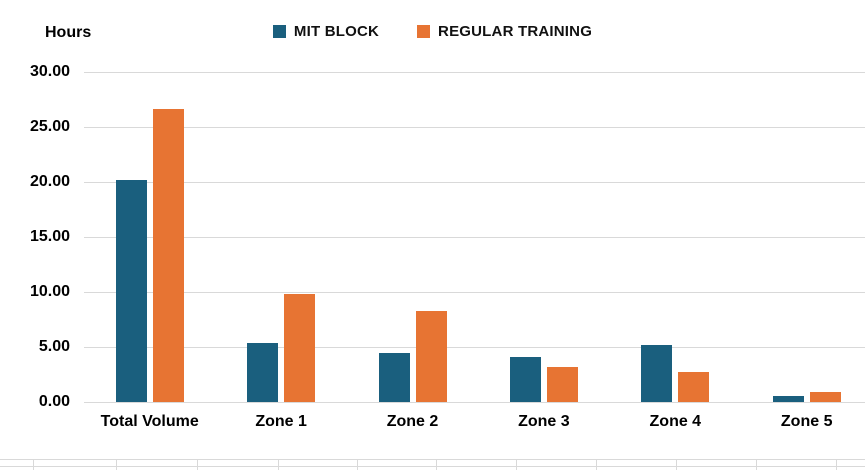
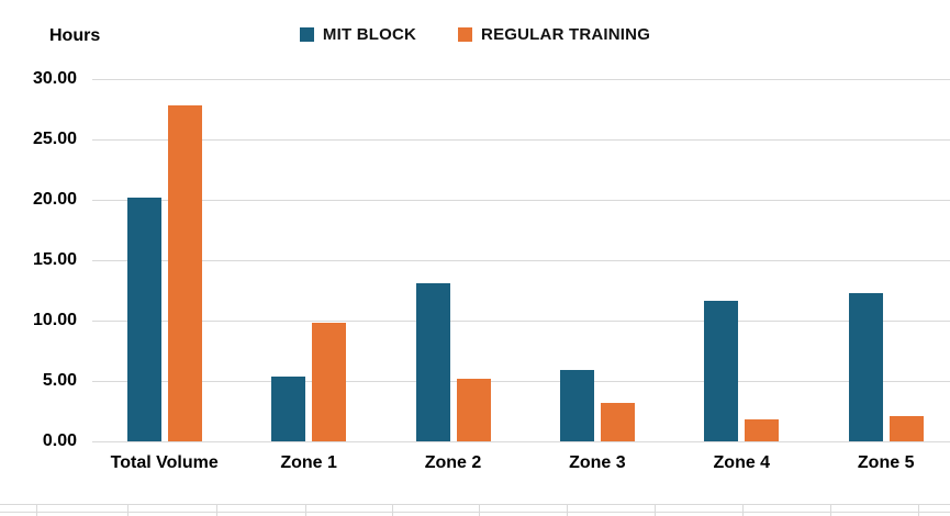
REGULAR TRAINING/Total Volume: 26.6 -> 27.8
MIT BLOCK/Zone 2: 4.5 -> 13.1
REGULAR TRAINING/Zone 2: 8.3 -> 5.2
MIT BLOCK/Zone 3: 4.1 -> 5.9
MIT BLOCK/Zone 4: 5.2 -> 11.6
REGULAR TRAINING/Zone 4: 2.8 -> 1.8
MIT BLOCK/Zone 5: 0.6 -> 12.3
REGULAR TRAINING/Zone 5: 0.9 -> 2.1
